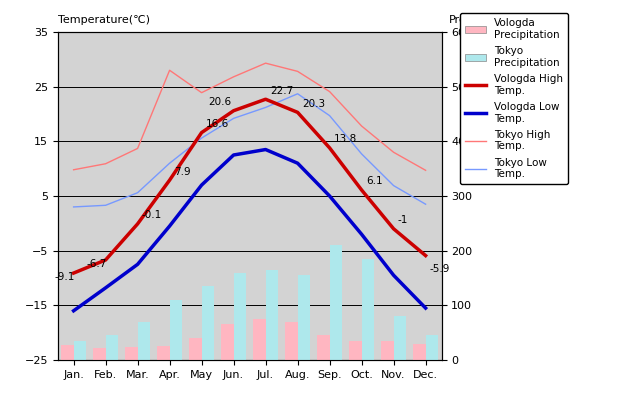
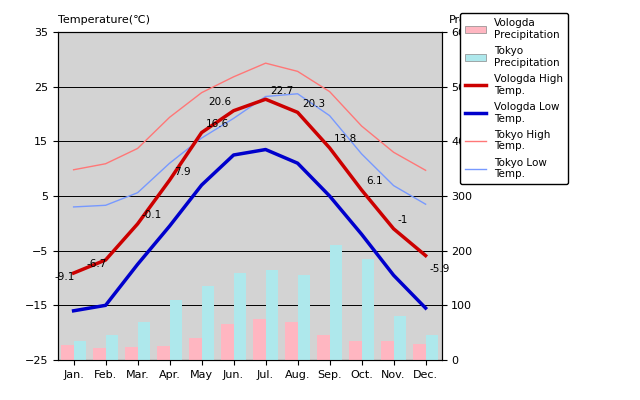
Vologda Low Temp./Feb.: -11.8 -> -15.0
Tokyo High Temp./Apr.: 28.0 -> 19.4
Tokyo Low Temp./Jul.: 21.2 -> 23.2
